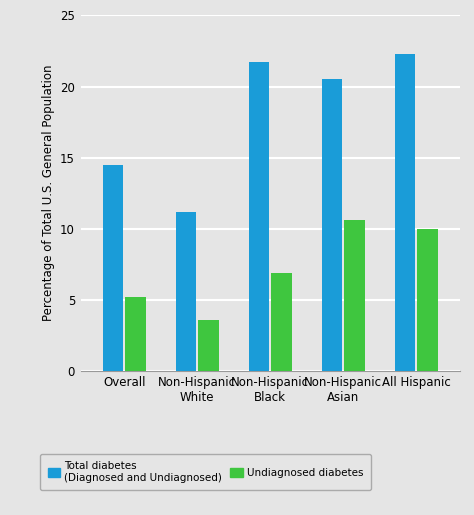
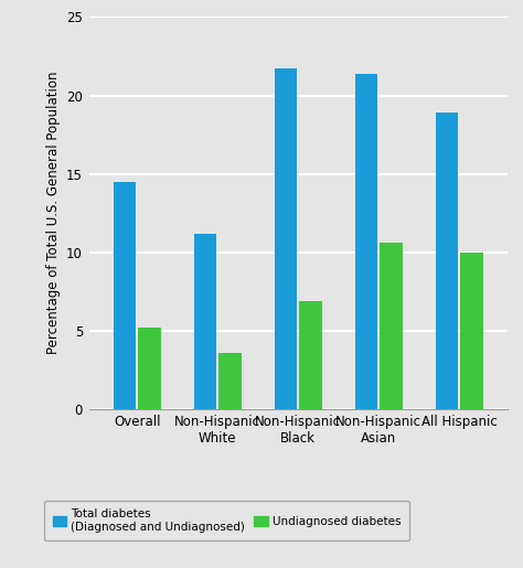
Total diabetes (Diagnosed and Undiagnosed)/Non-Hispanic Asian: 20.5 -> 21.4
Total diabetes (Diagnosed and Undiagnosed)/All Hispanic: 22.3 -> 18.9
